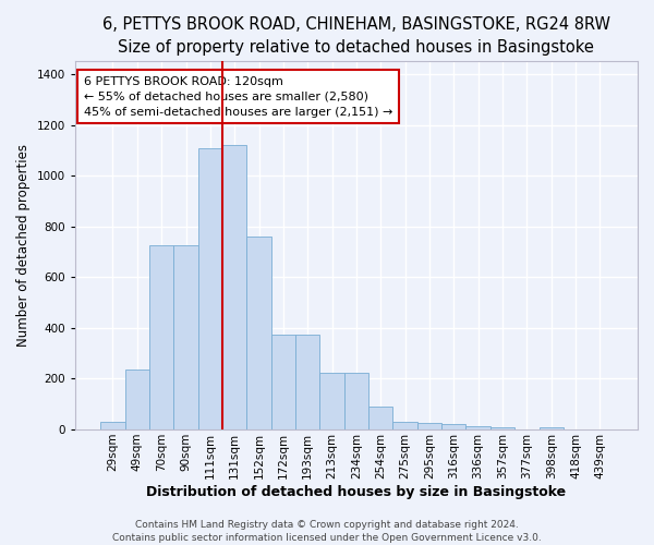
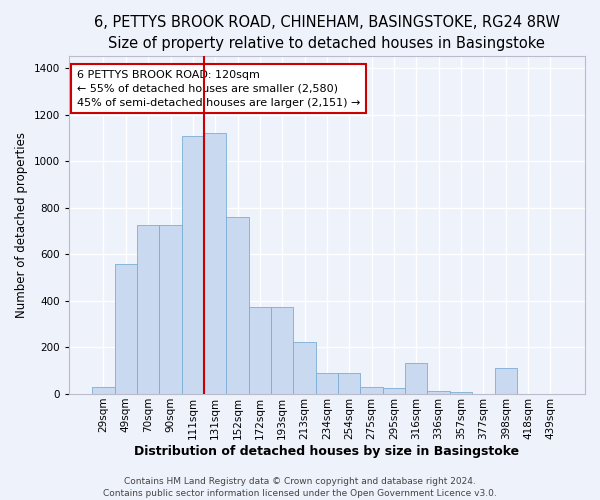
49sqm: 235 -> 560
234sqm: 225 -> 90
316sqm: 20 -> 135
398sqm: 10 -> 110
